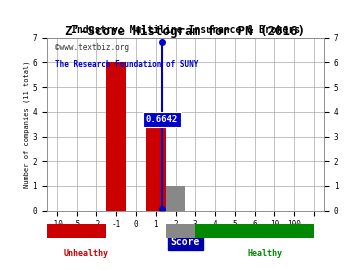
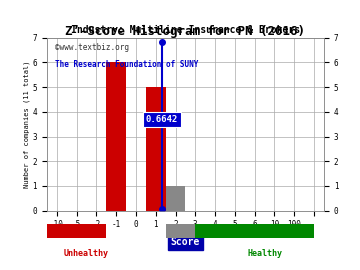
1: 4 -> 5
